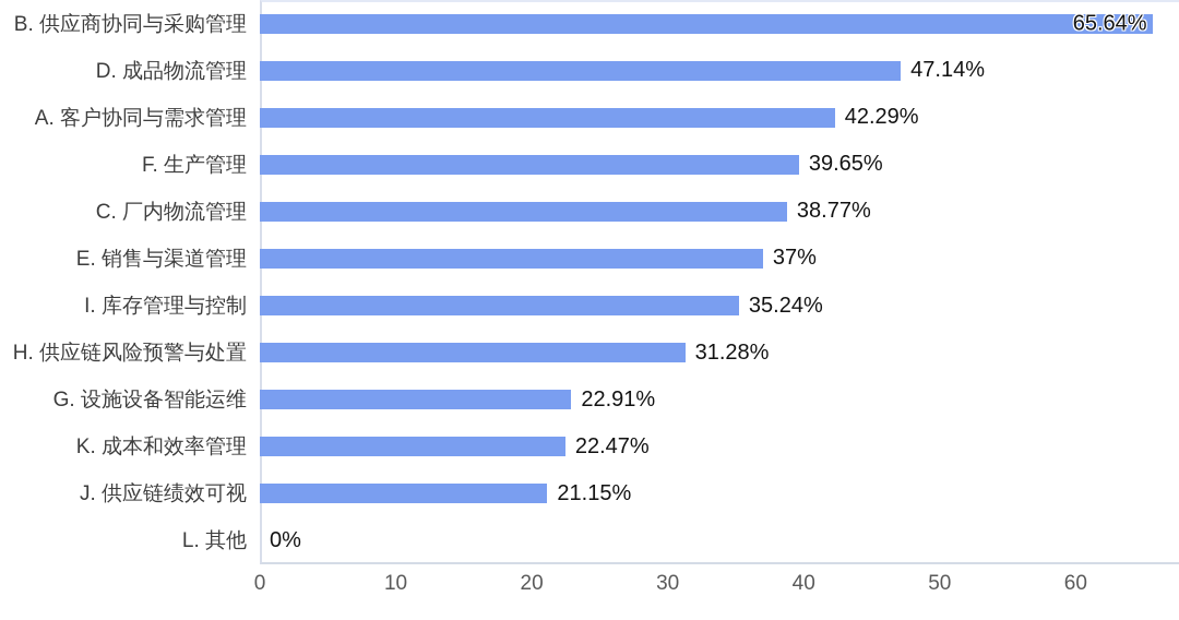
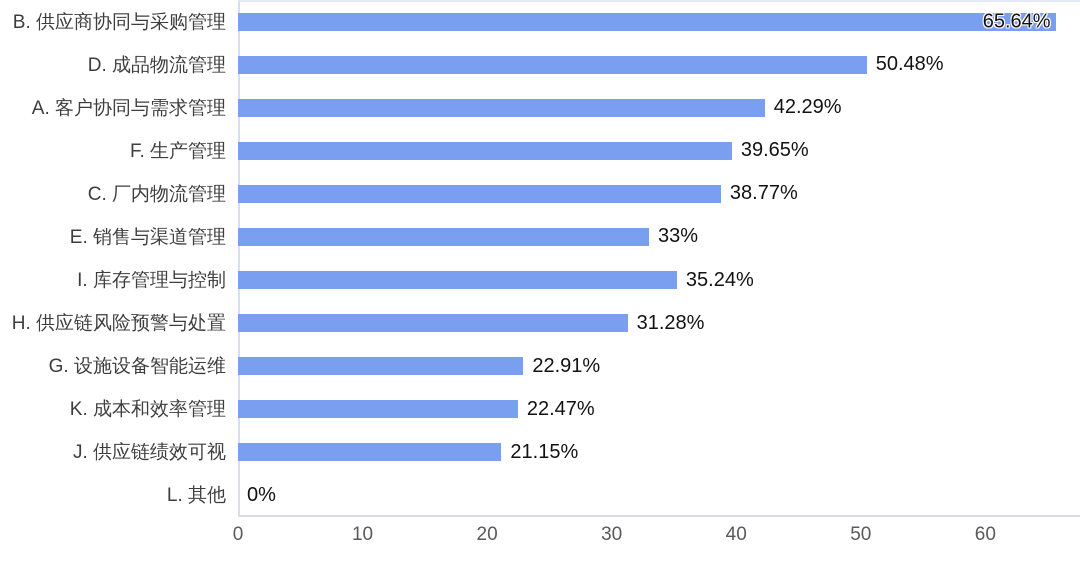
D. 成品物流管理: 47.14% -> 50.48%
E. 销售与渠道管理: 37% -> 33%
